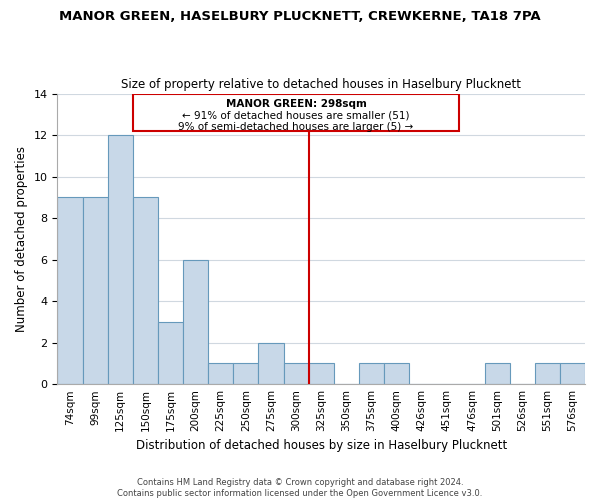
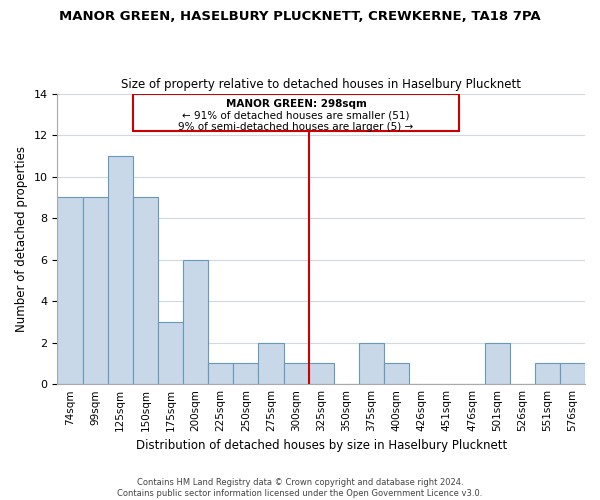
125sqm: 12 -> 11
375sqm: 1 -> 2
501sqm: 1 -> 2
